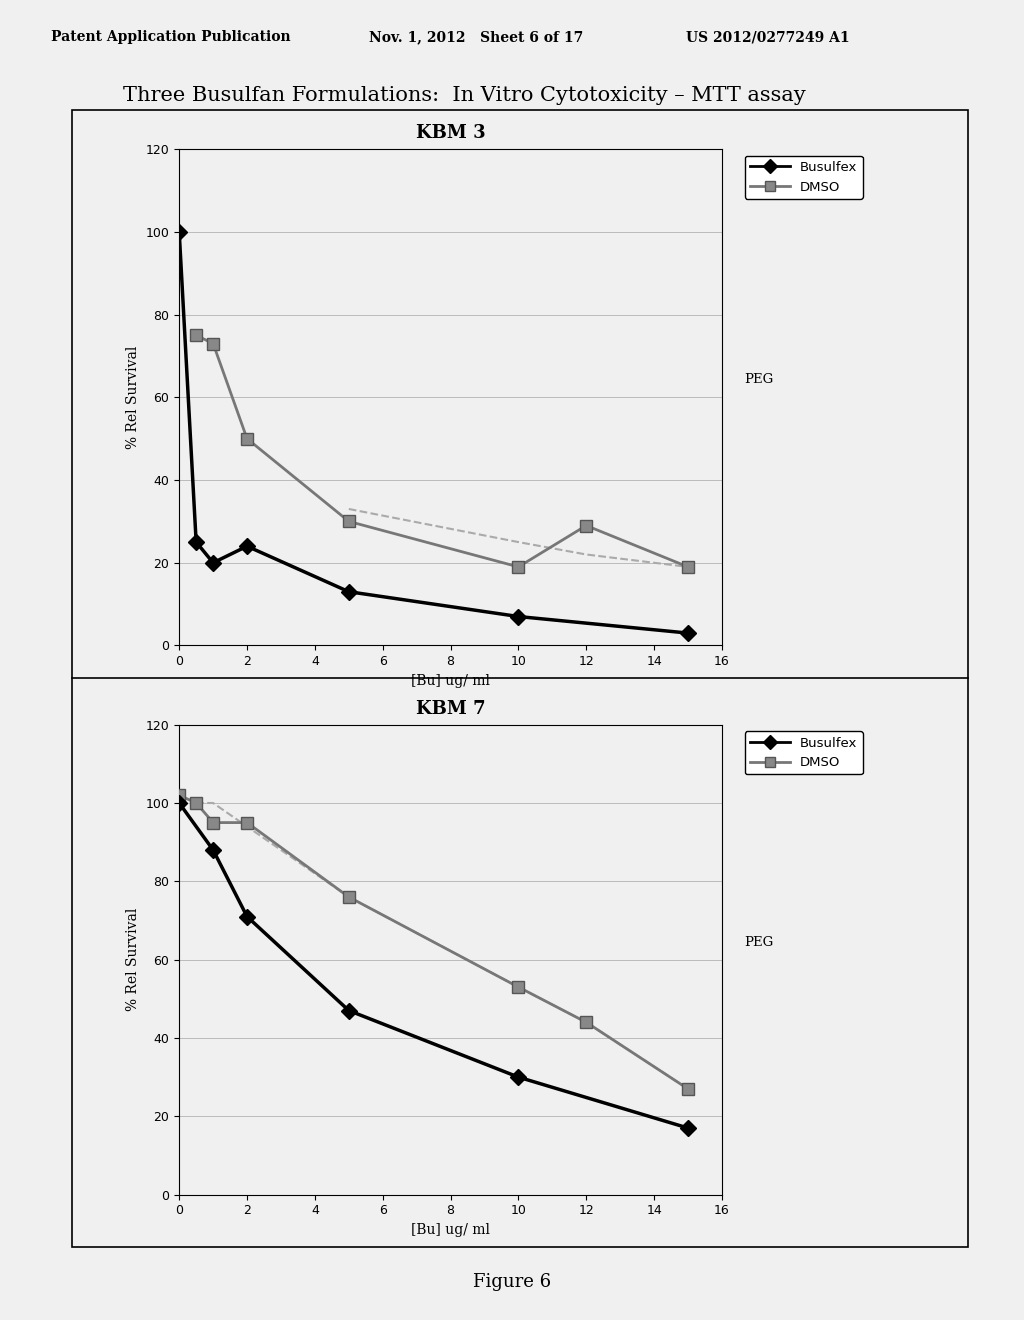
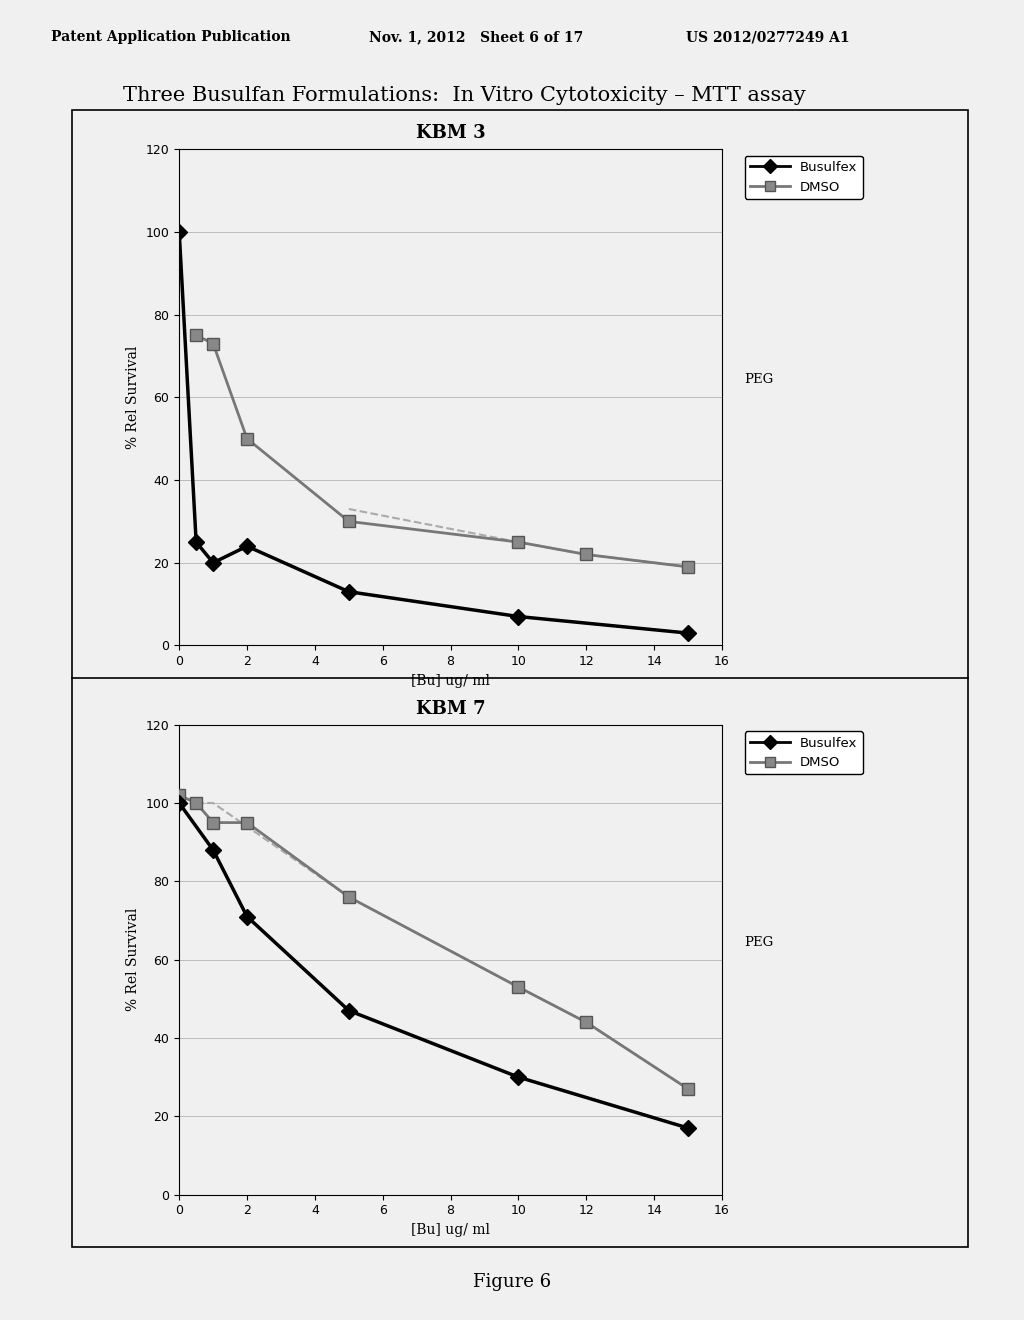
KBM 3/DMSO/10: 19 -> 25
KBM 3/DMSO/12: 29 -> 22
